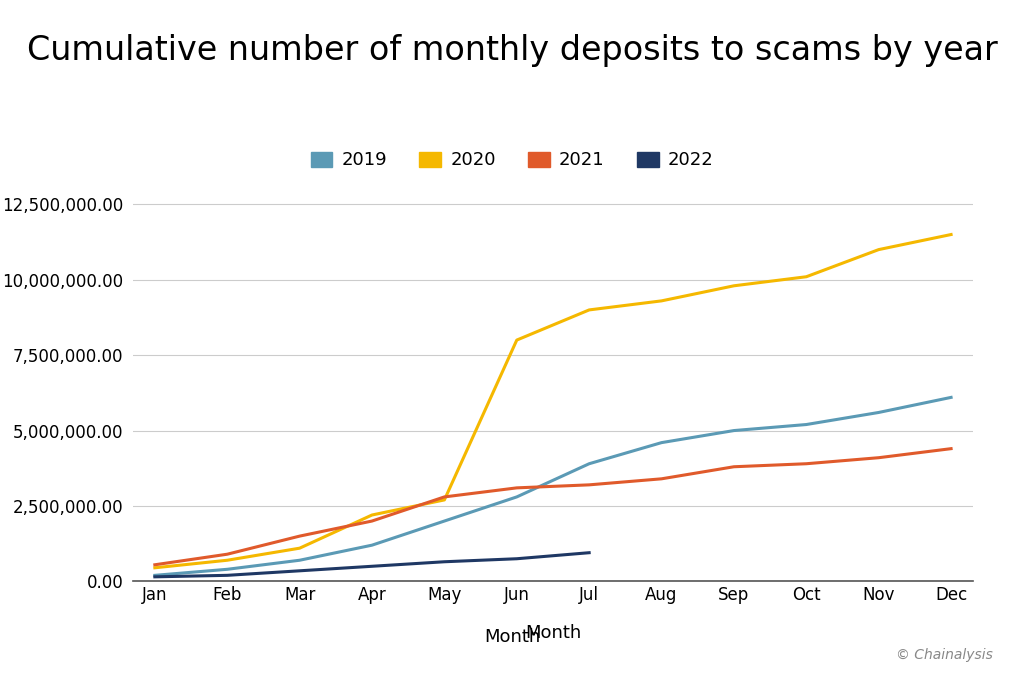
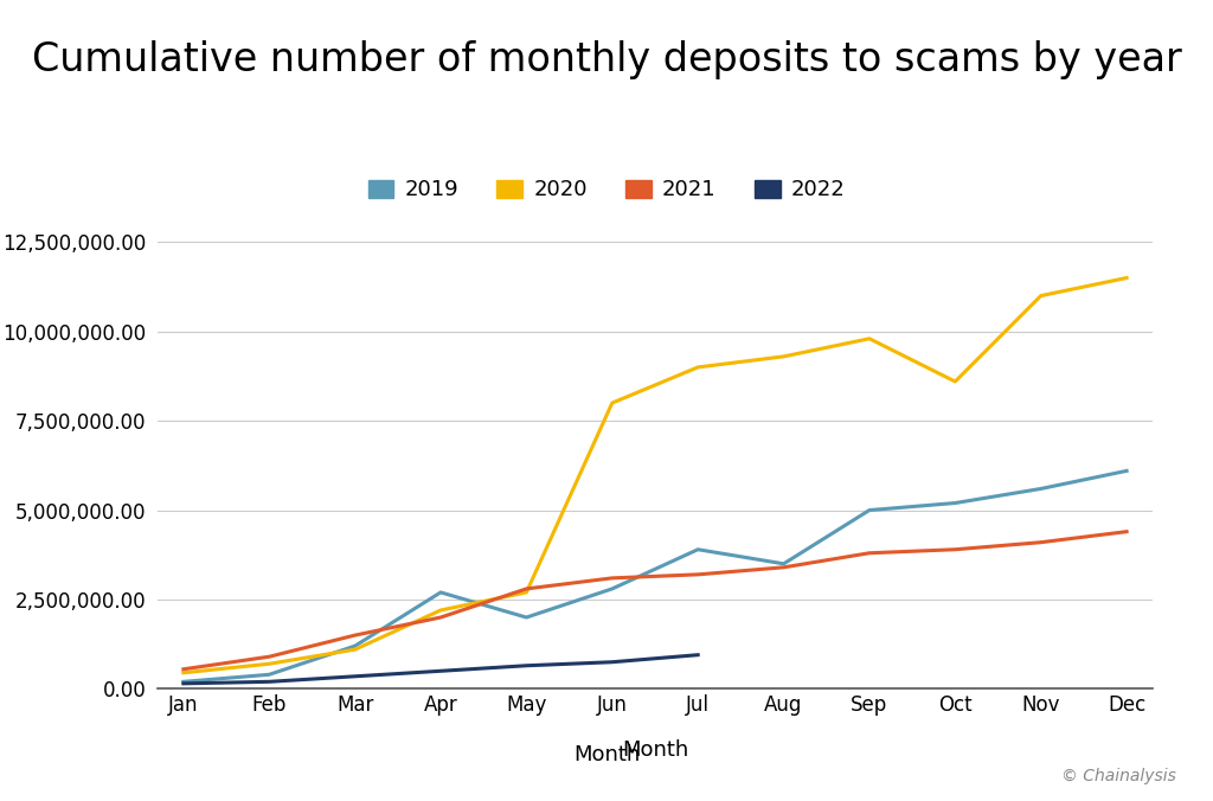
2019/Mar: 700,000 -> 1,200,000
2019/Apr: 1,200,000 -> 2,700,000
2019/Aug: 4,600,000 -> 3,500,000
2020/Oct: 10,100,000 -> 8,600,000
